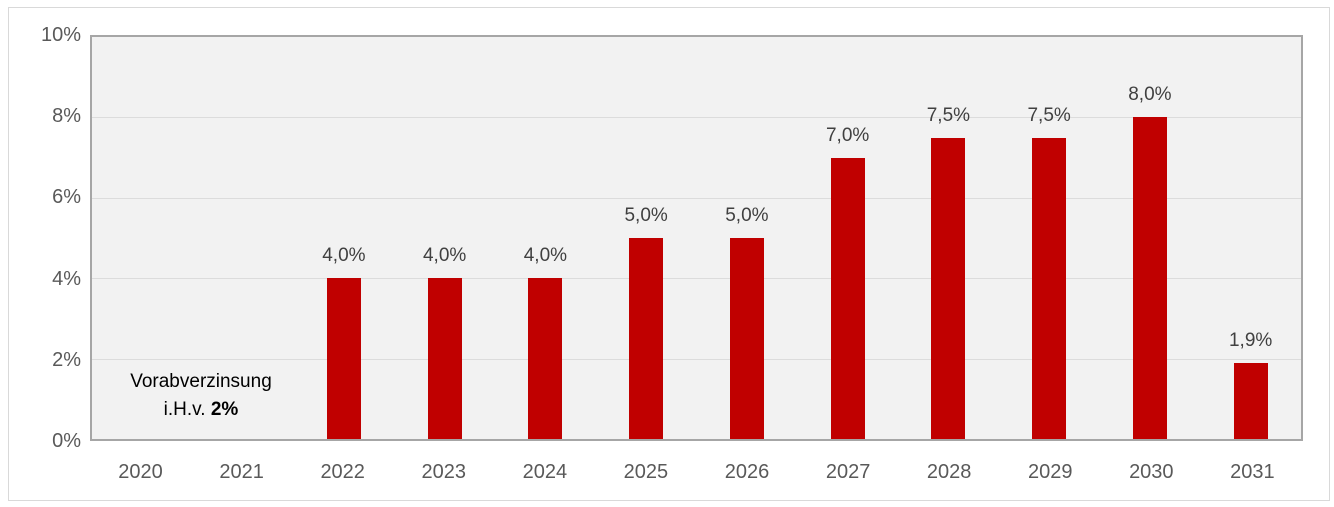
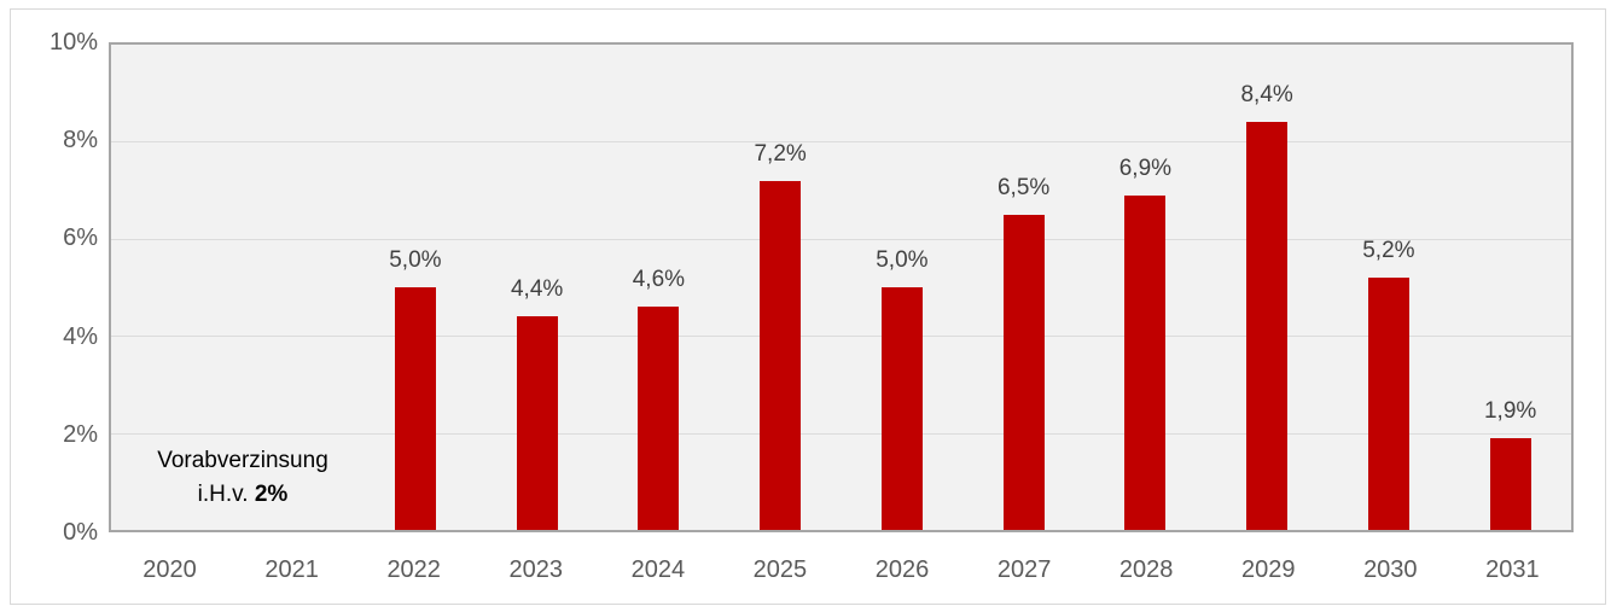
2022: 4,0% -> 5,0%
2023: 4,0% -> 4,4%
2024: 4,0% -> 4,6%
2025: 5,0% -> 7,2%
2027: 7,0% -> 6,5%
2028: 7,5% -> 6,9%
2029: 7,5% -> 8,4%
2030: 8,0% -> 5,2%
